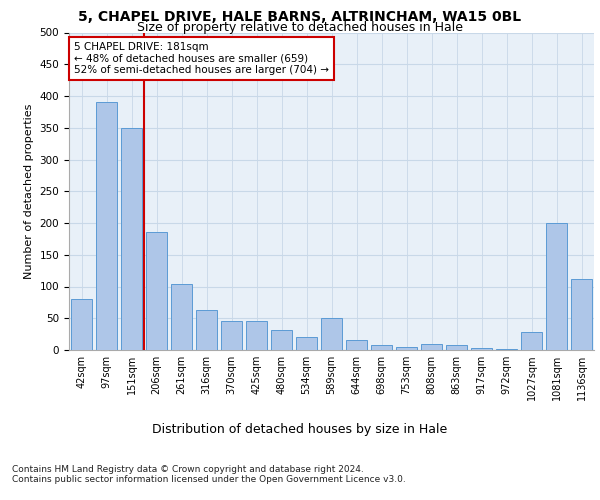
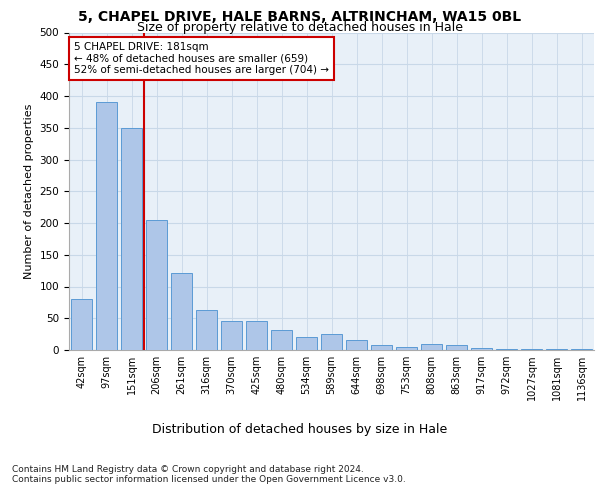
206sqm: 186 -> 205
261sqm: 104 -> 122
589sqm: 50 -> 25
1027sqm: 28 -> 1
1081sqm: 200 -> 1
1136sqm: 112 -> 1
